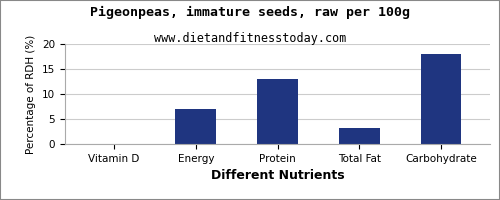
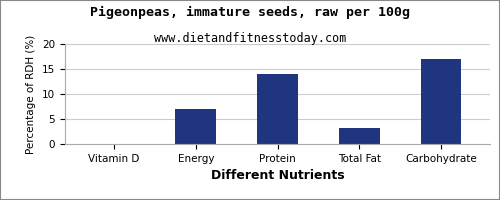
Protein: 13.0 -> 14.0
Carbohydrate: 18.0 -> 17.0
